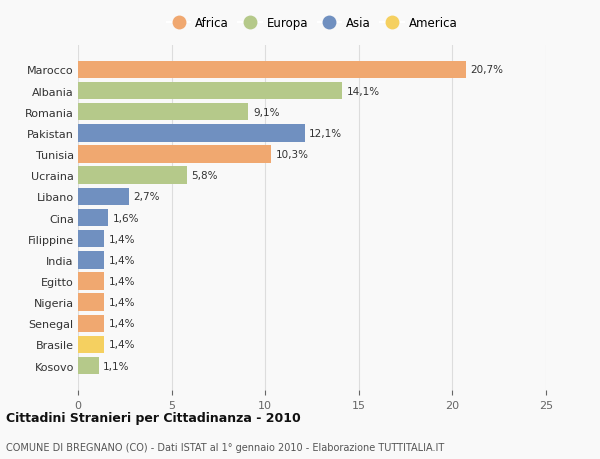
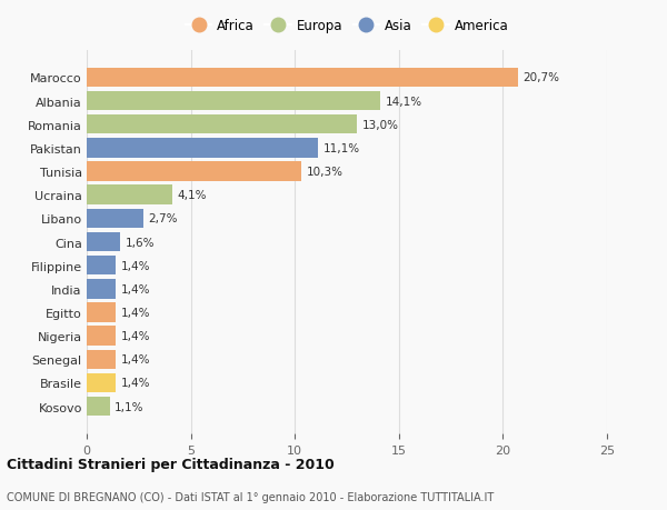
Romania: 9,1% -> 13,0%
Pakistan: 12,1% -> 11,1%
Ucraina: 5,8% -> 4,1%
